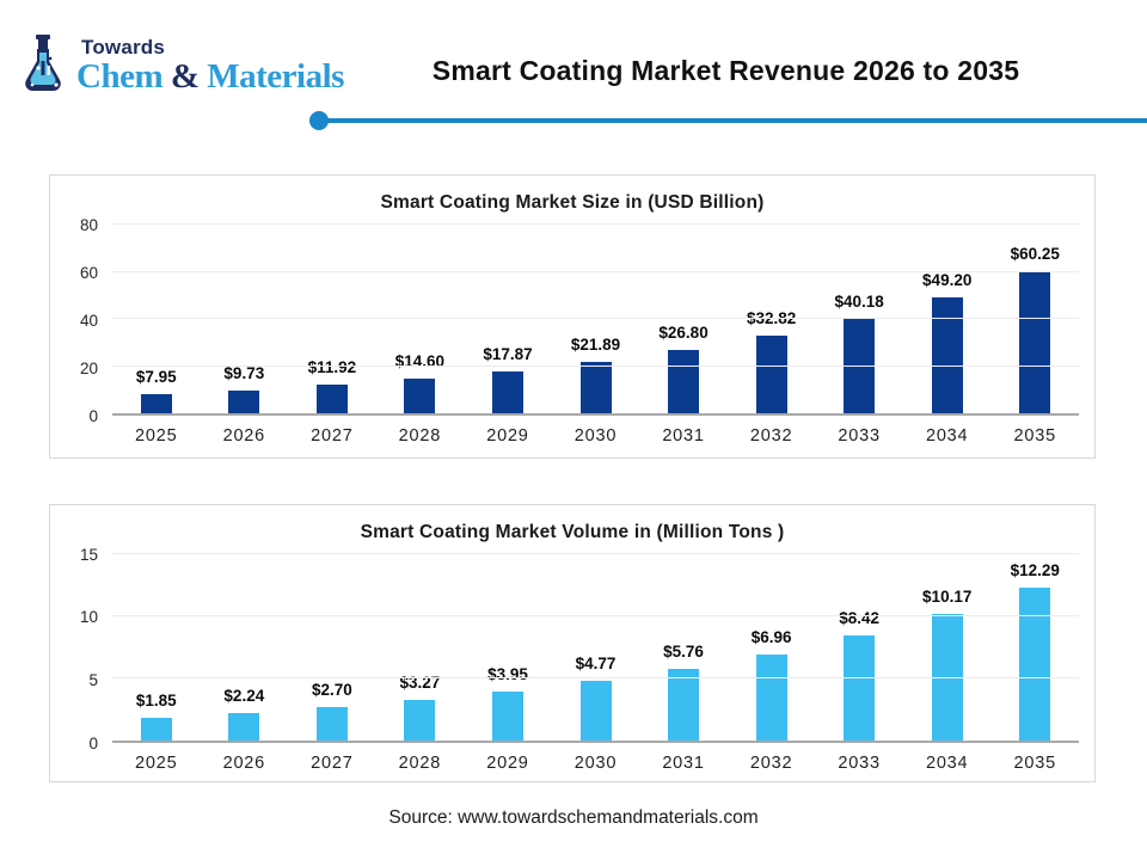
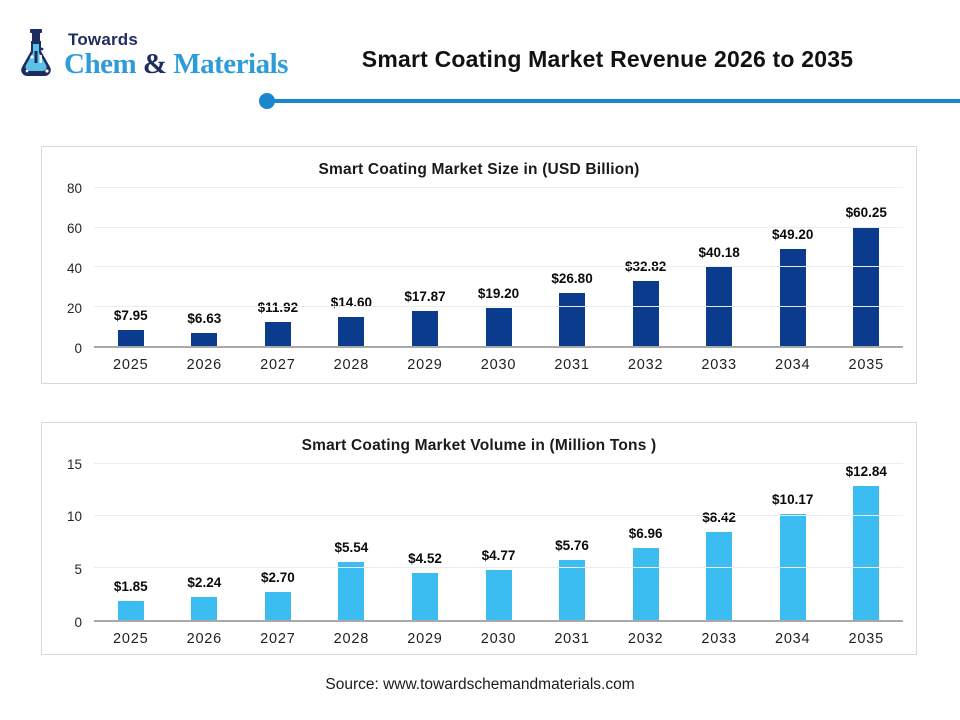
Smart Coating Market Size in (USD Billion)/2026: $9.73 -> $6.63
Smart Coating Market Size in (USD Billion)/2030: $21.89 -> $19.20
Smart Coating Market Volume in (Million Tons )/2028: $3.27 -> $5.54
Smart Coating Market Volume in (Million Tons )/2029: $3.95 -> $4.52
Smart Coating Market Volume in (Million Tons )/2035: $12.29 -> $12.84
